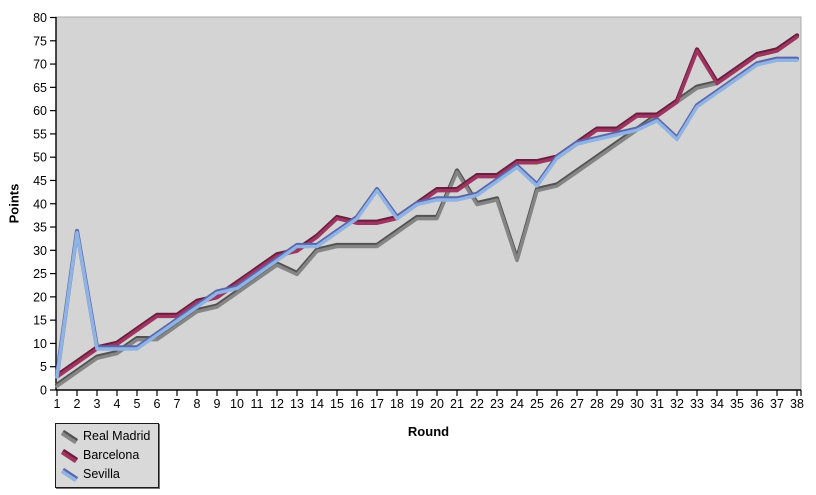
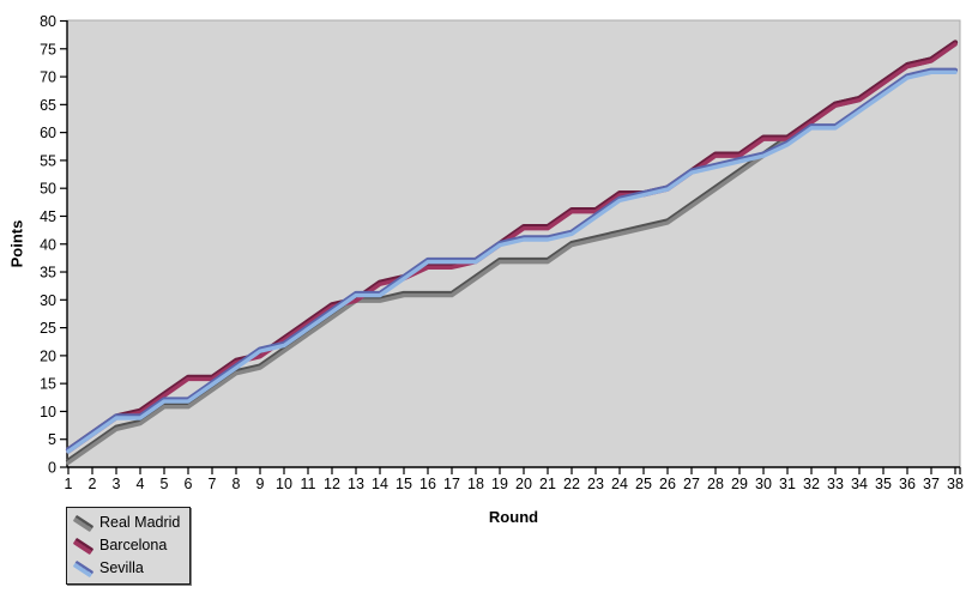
Sevilla/2: 34 -> 6
Sevilla/5: 9 -> 12
Real Madrid/13: 25 -> 30
Barcelona/15: 37 -> 34
Sevilla/17: 43 -> 37
Real Madrid/21: 47 -> 37
Real Madrid/24: 28 -> 42
Sevilla/25: 44 -> 49
Sevilla/32: 54 -> 61
Barcelona/33: 73 -> 65
